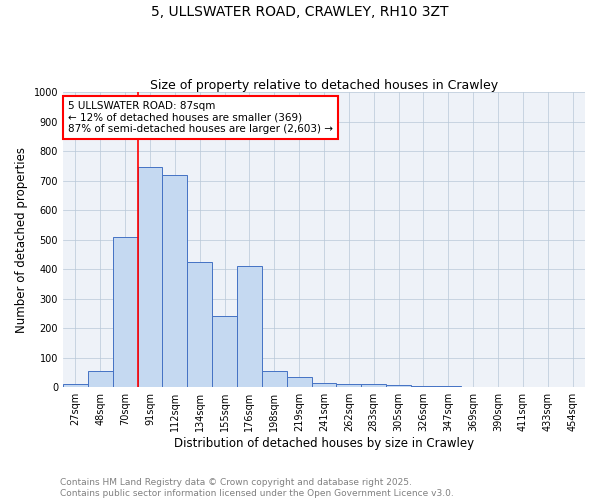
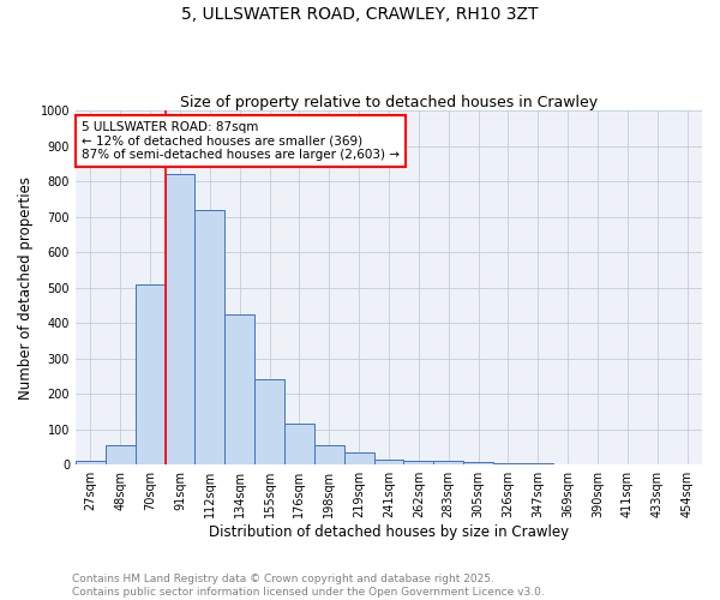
91sqm: 745 -> 820
176sqm: 410 -> 115
